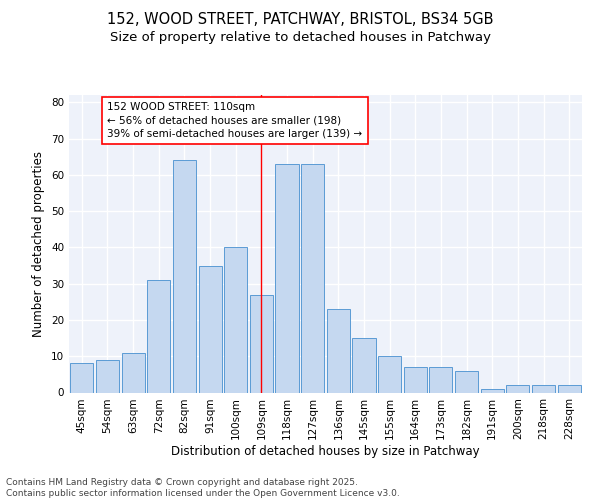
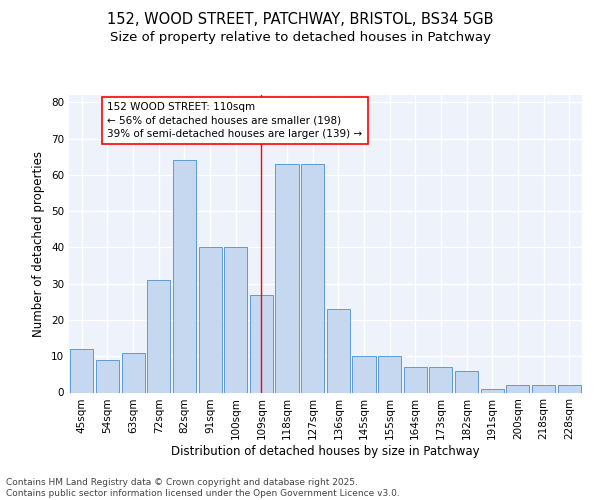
45sqm: 8 -> 12
91sqm: 35 -> 40
145sqm: 15 -> 10
